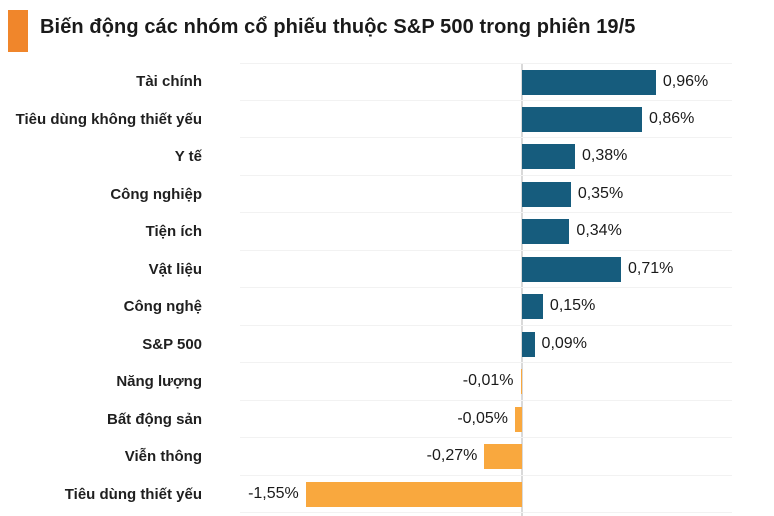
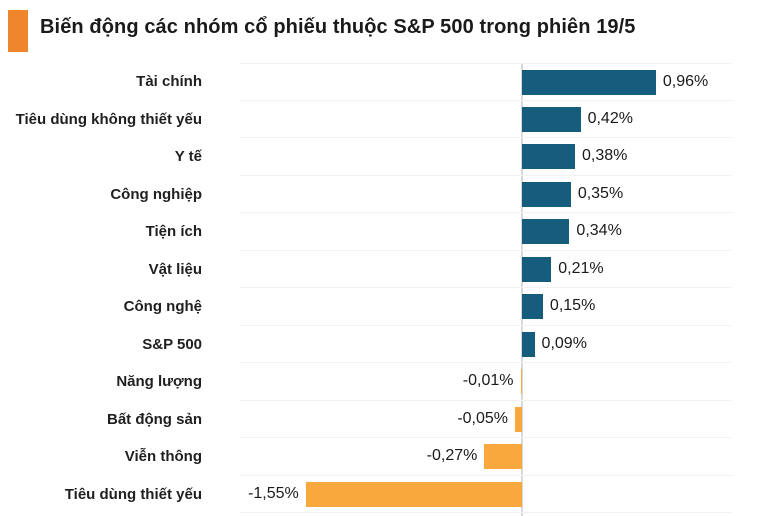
Tiêu dùng không thiết yếu: 0,86% -> 0,42%
Vật liệu: 0,71% -> 0,21%
